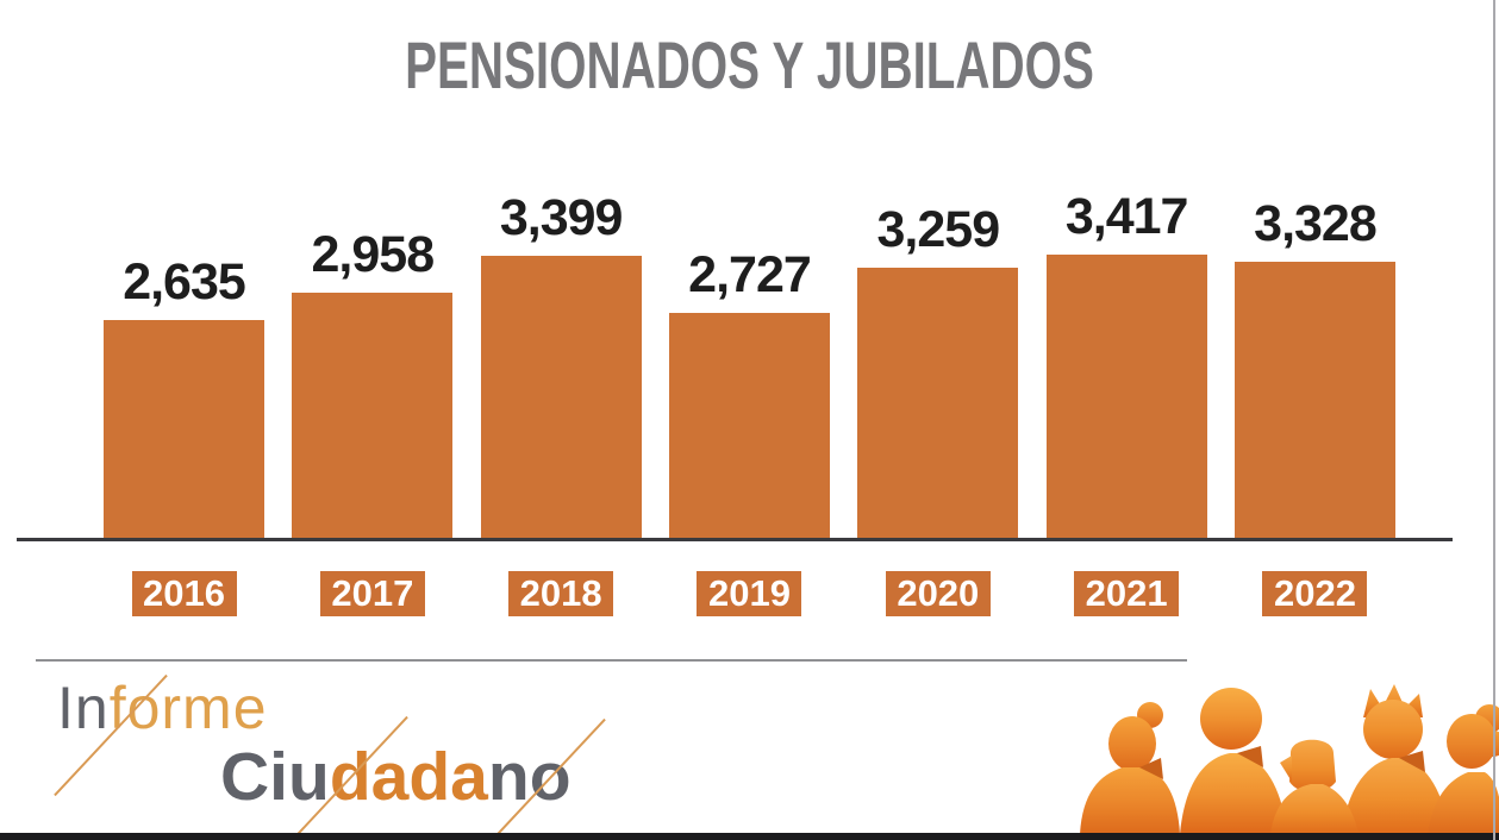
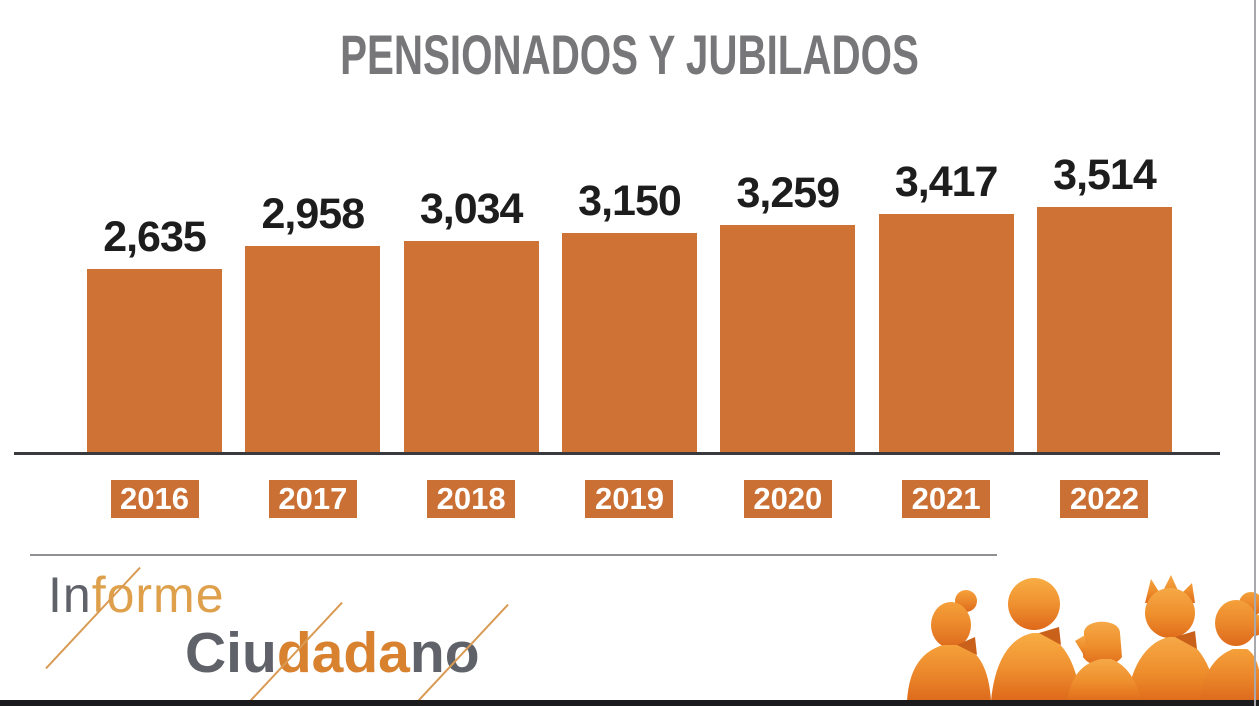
2018: 3,399 -> 3,034
2019: 2,727 -> 3,150
2022: 3,328 -> 3,514
